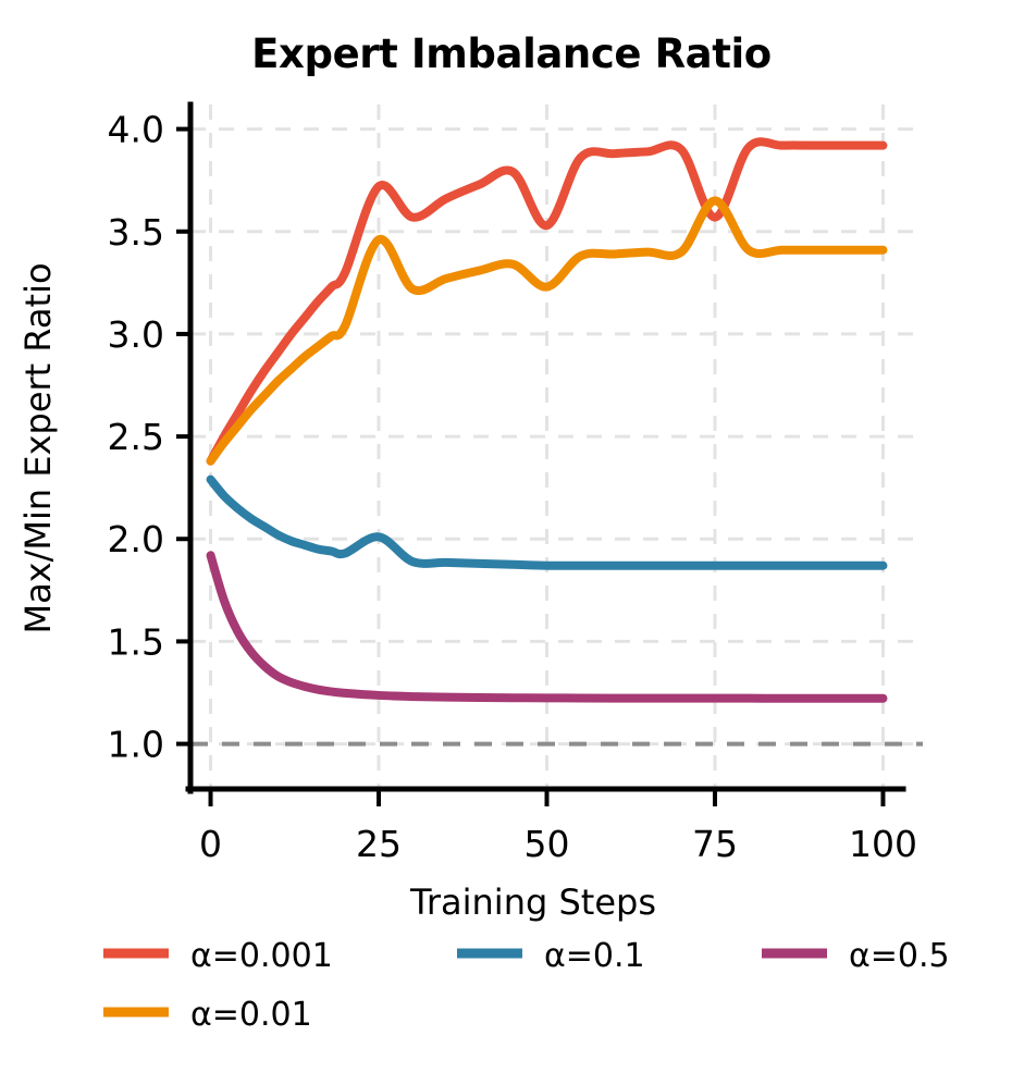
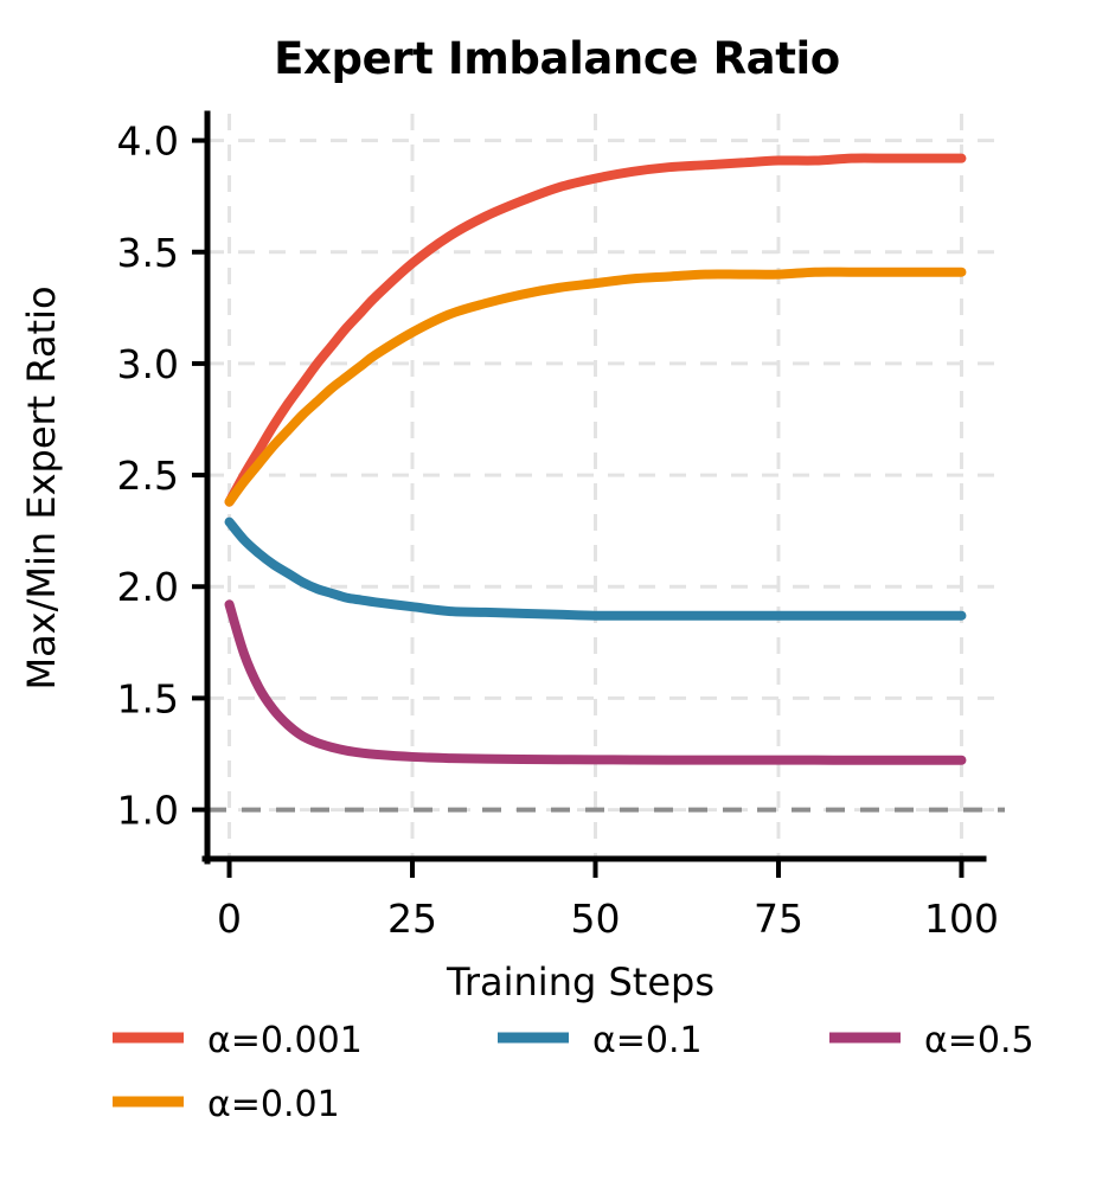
α=0.001/25: 3.72 -> 3.45
α=0.01/25: 3.46 -> 3.14
α=0.1/25: 2.01 -> 1.91
α=0.001/50: 3.53 -> 3.83
α=0.01/50: 3.23 -> 3.36
α=0.001/75: 3.57 -> 3.91
α=0.01/75: 3.65 -> 3.40
